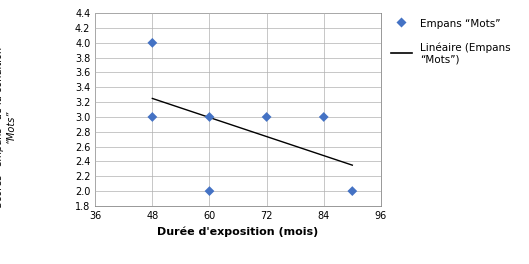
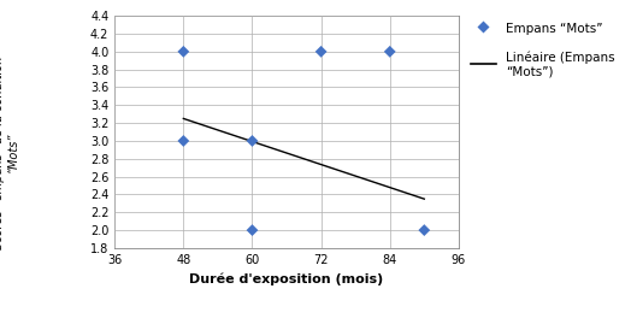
72: 3 -> 4
84: 3 -> 4
